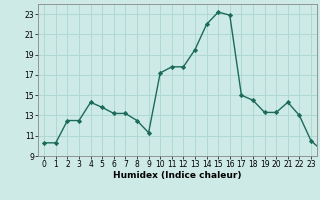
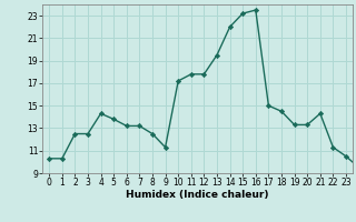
16: 22.9 -> 23.5
22: 13.0 -> 11.3
